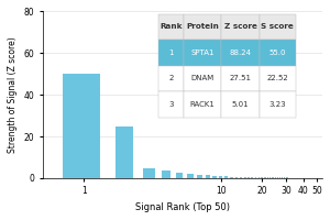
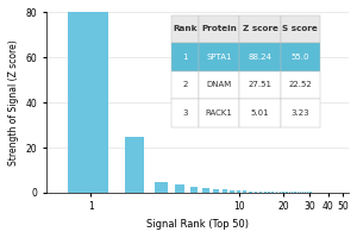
1: 50 -> 80
